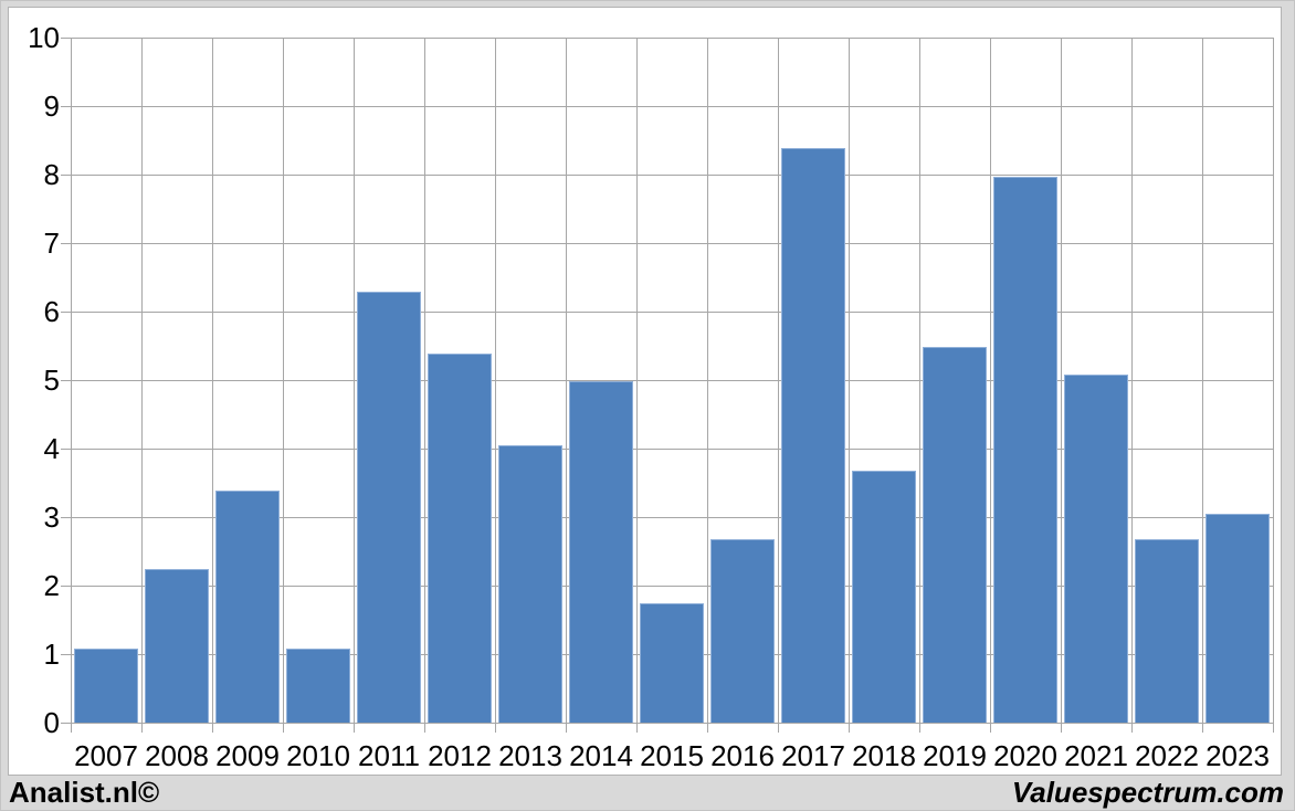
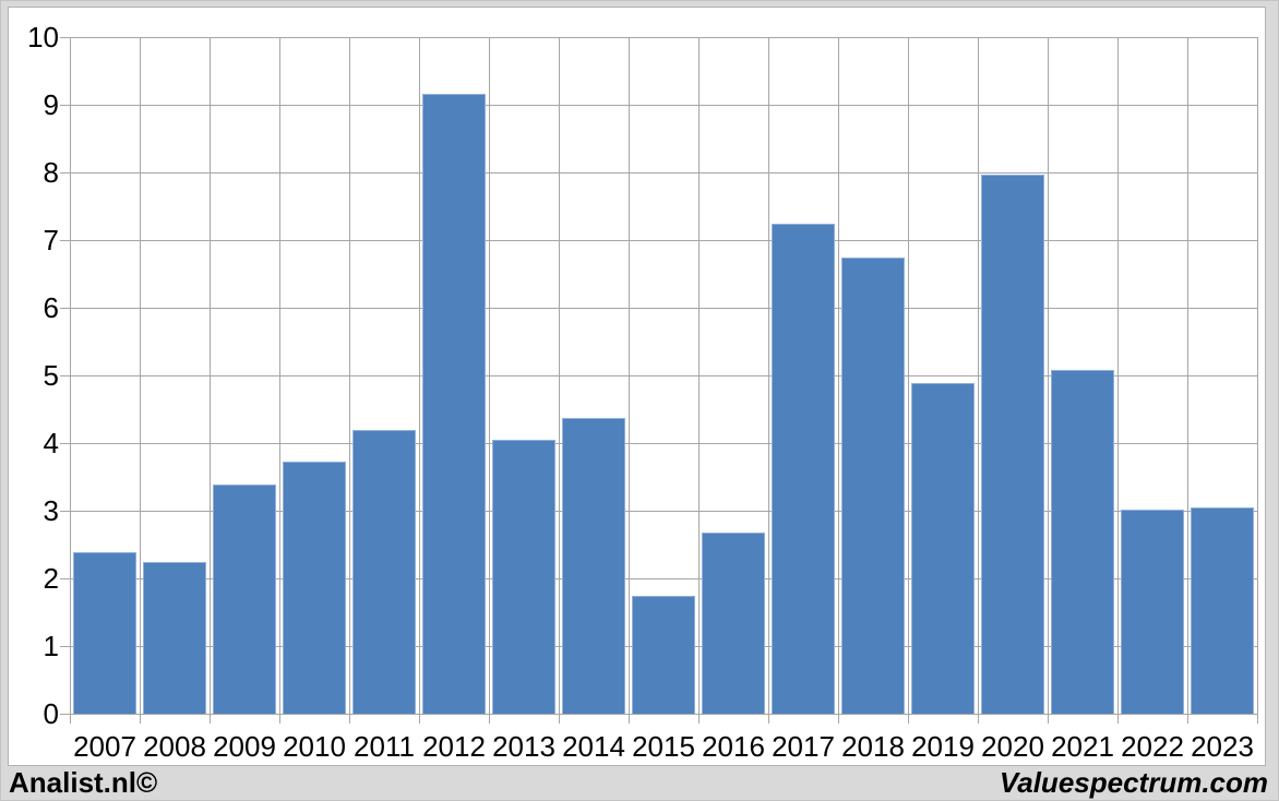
2007: 1.1 -> 2.4
2010: 1.1 -> 3.7
2011: 6.3 -> 4.2
2012: 5.4 -> 9.2
2014: 5.0 -> 4.4
2017: 8.4 -> 7.2
2018: 3.7 -> 6.8
2019: 5.5 -> 4.9
2022: 2.7 -> 3.0
